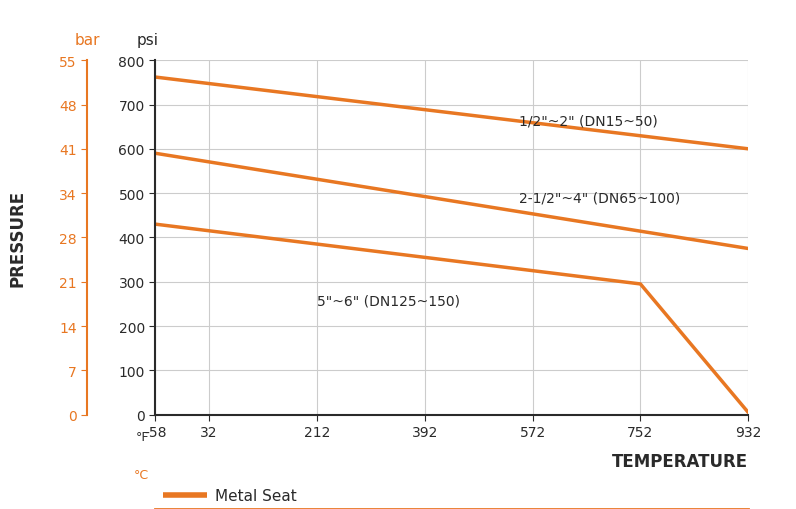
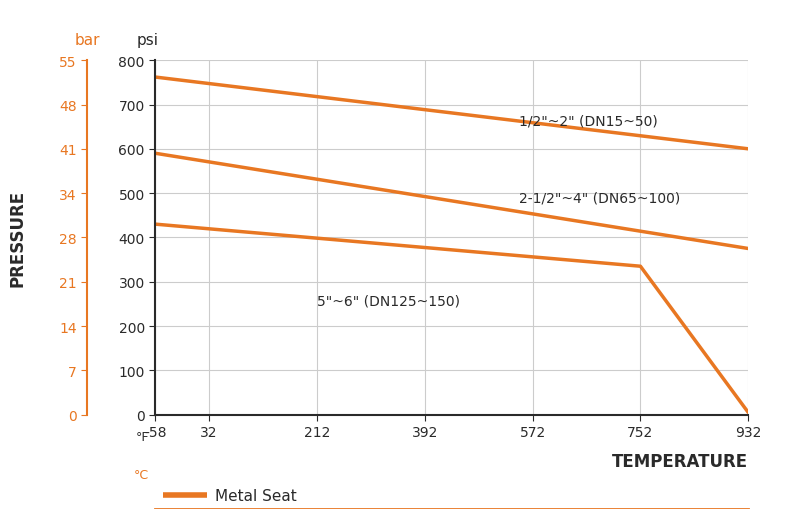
752: 295 -> 335
